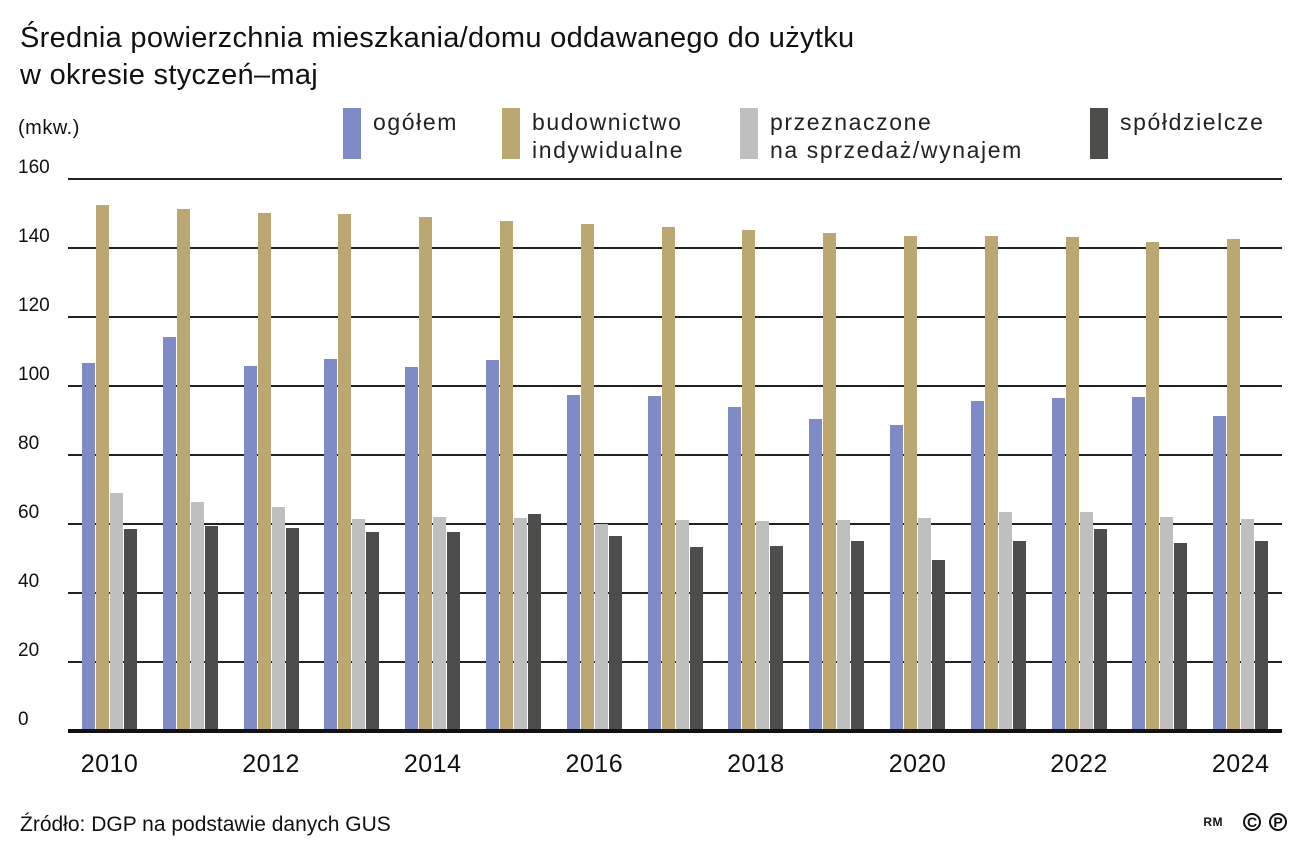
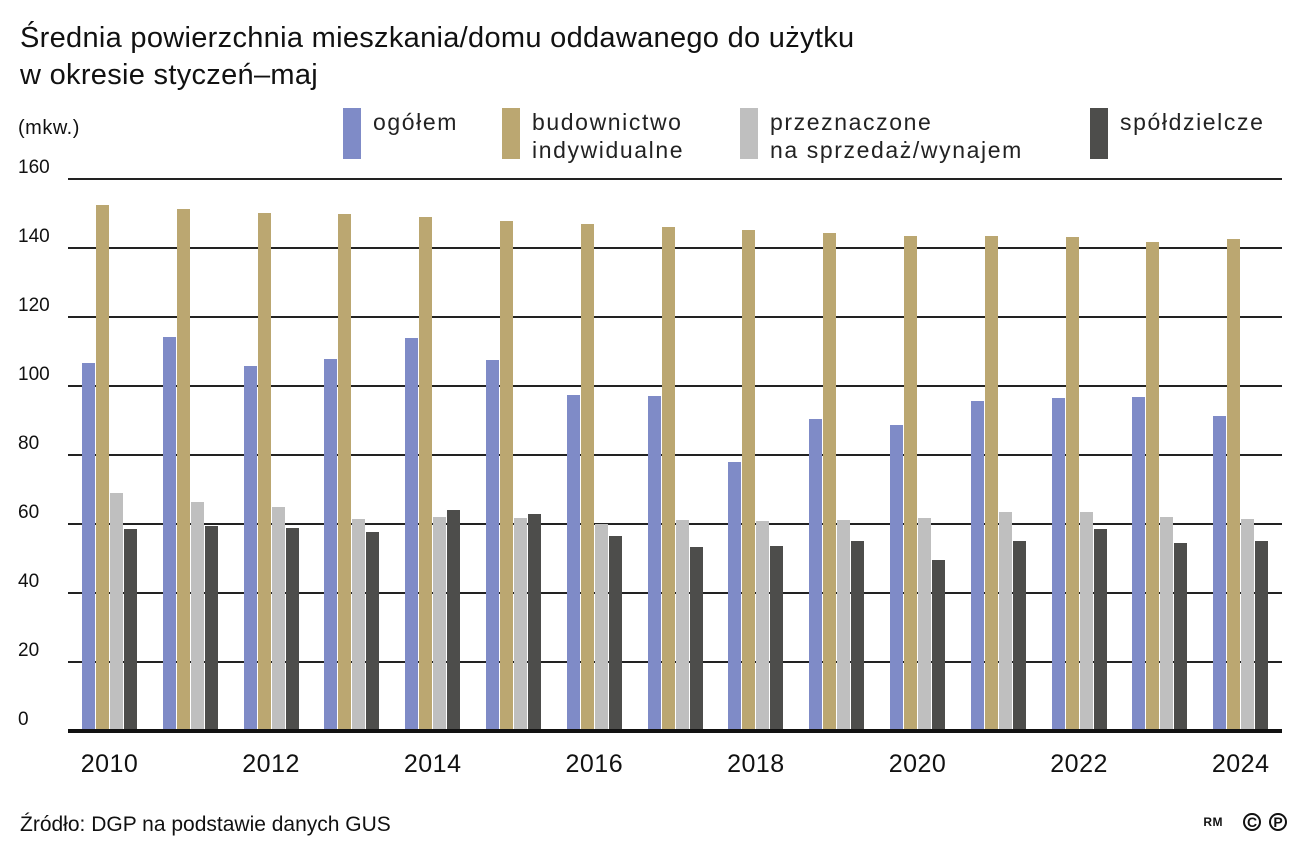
ogółem/2014: 105 -> 114
spółdzielcze/2014: 58 -> 64
ogółem/2018: 94 -> 78
